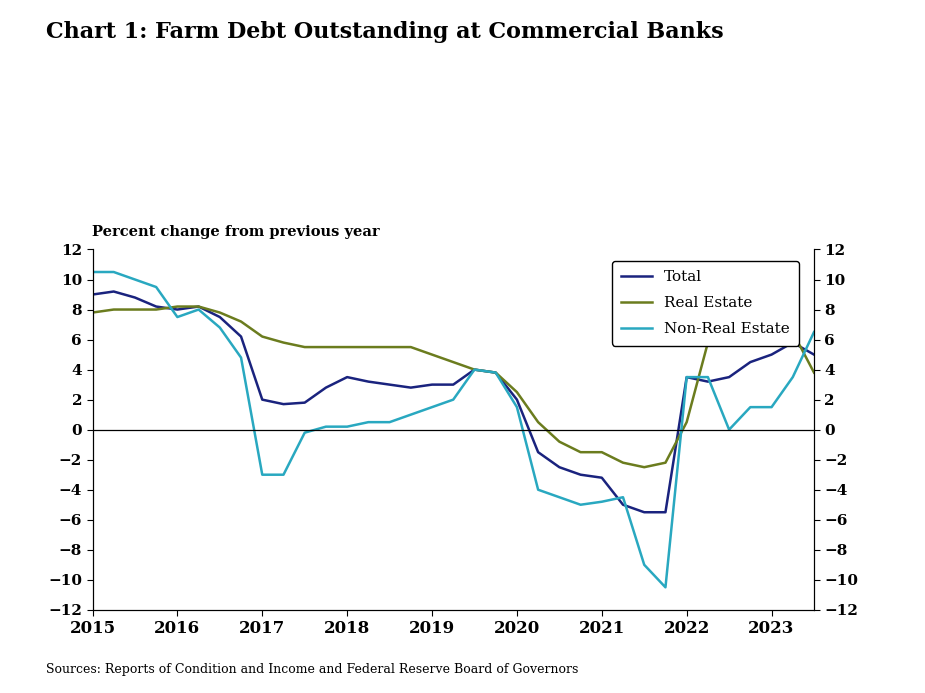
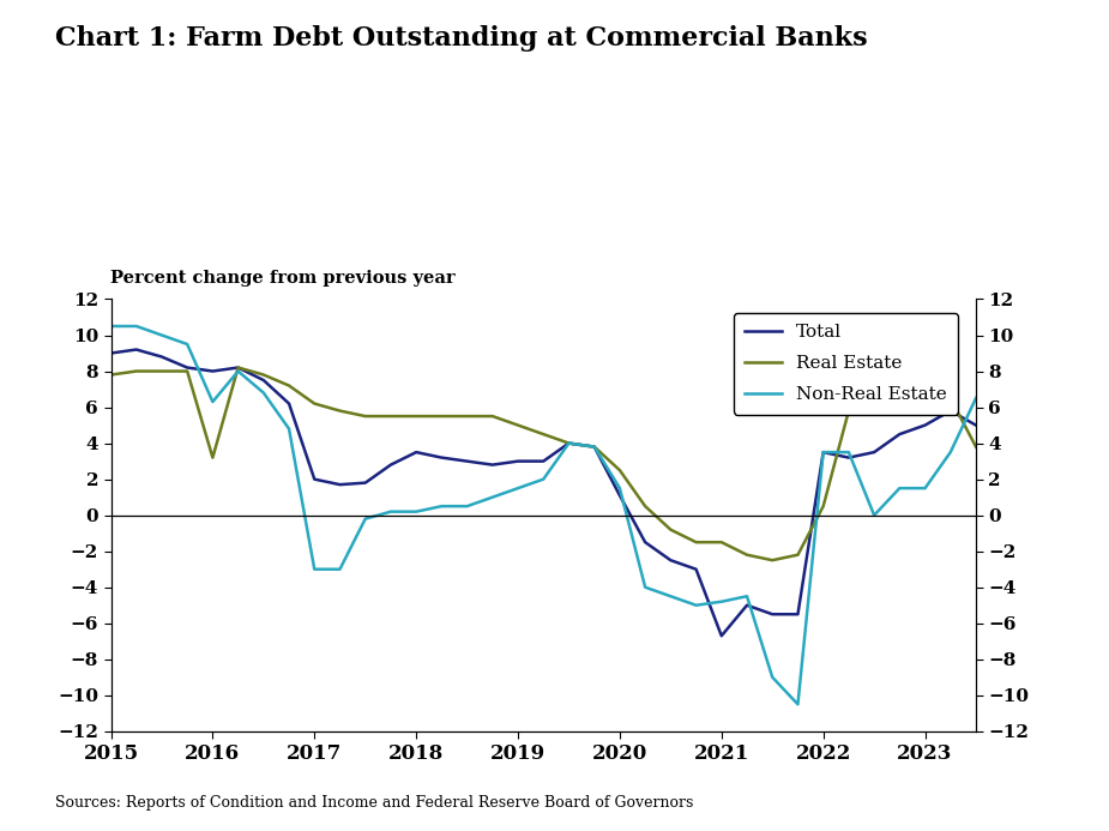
Real Estate/2016: 8.2 -> 3.2
Non-Real Estate/2016: 7.5 -> 6.3
Total/2020: 2.0 -> 1.1
Total/2021: -3.2 -> -6.7
